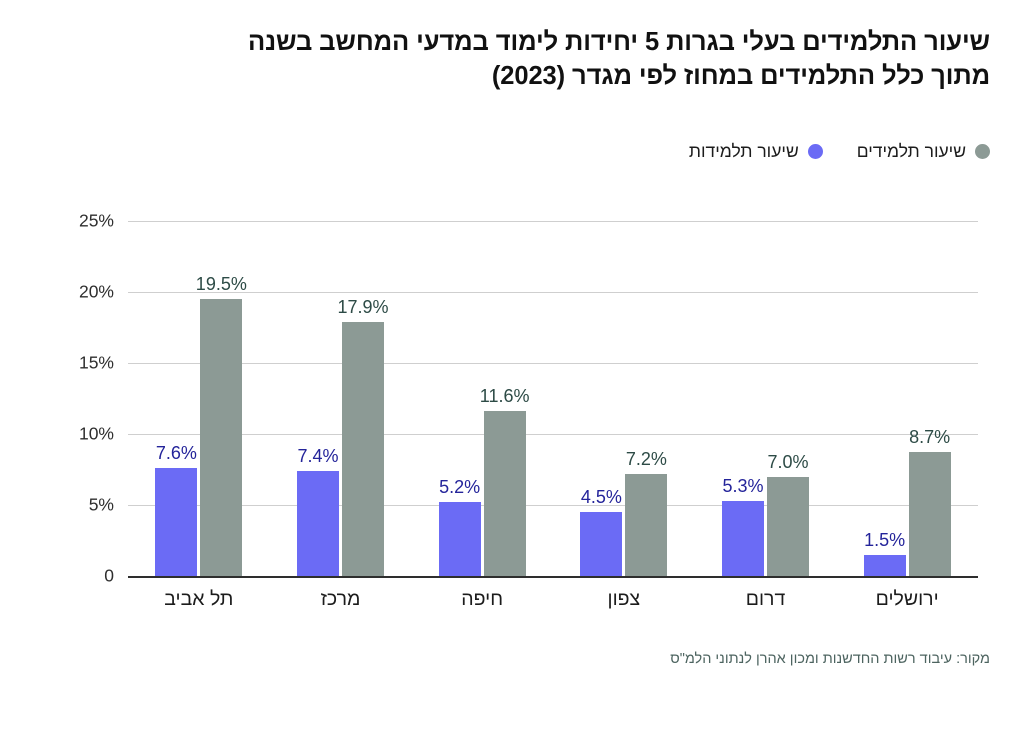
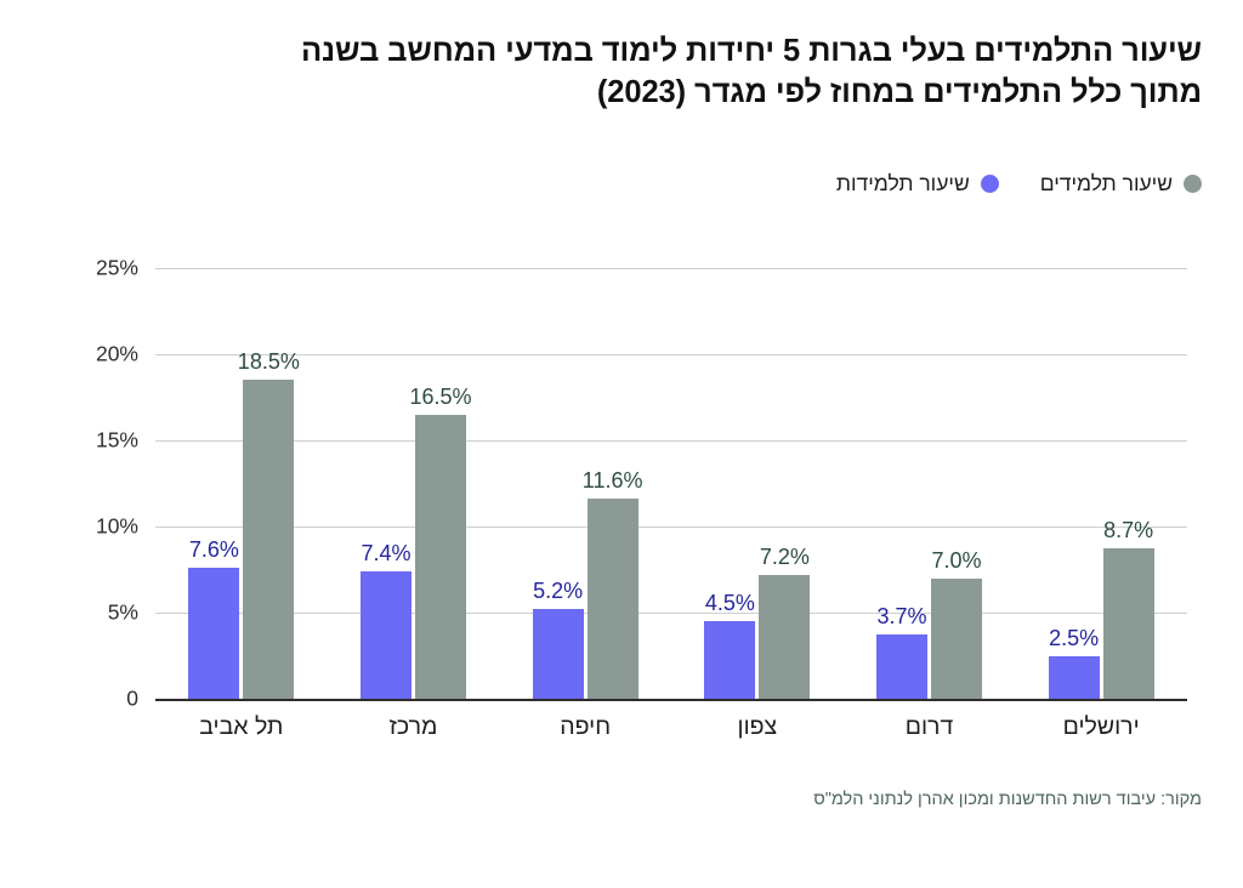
שיעור תלמידים/תל אביב: 19.5% -> 18.5%
שיעור תלמידים/מרכז: 17.9% -> 16.5%
שיעור תלמידות/דרום: 5.3% -> 3.7%
שיעור תלמידות/ירושלים: 1.5% -> 2.5%
